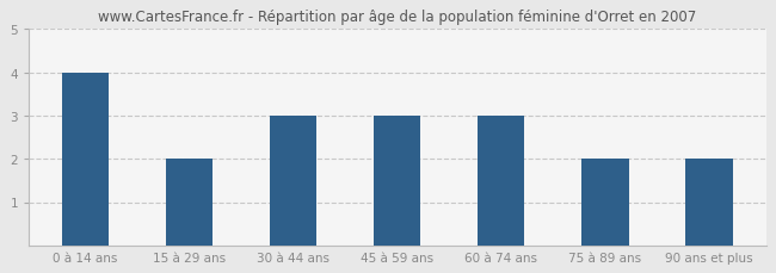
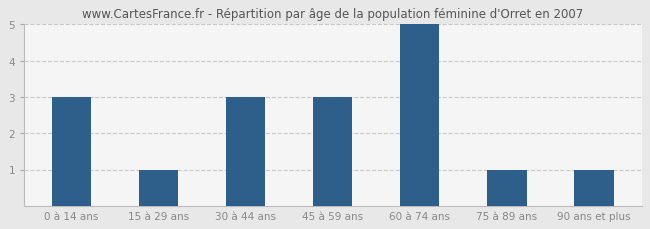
0 à 14 ans: 4 -> 3
15 à 29 ans: 2 -> 1
60 à 74 ans: 3 -> 5
75 à 89 ans: 2 -> 1
90 ans et plus: 2 -> 1
